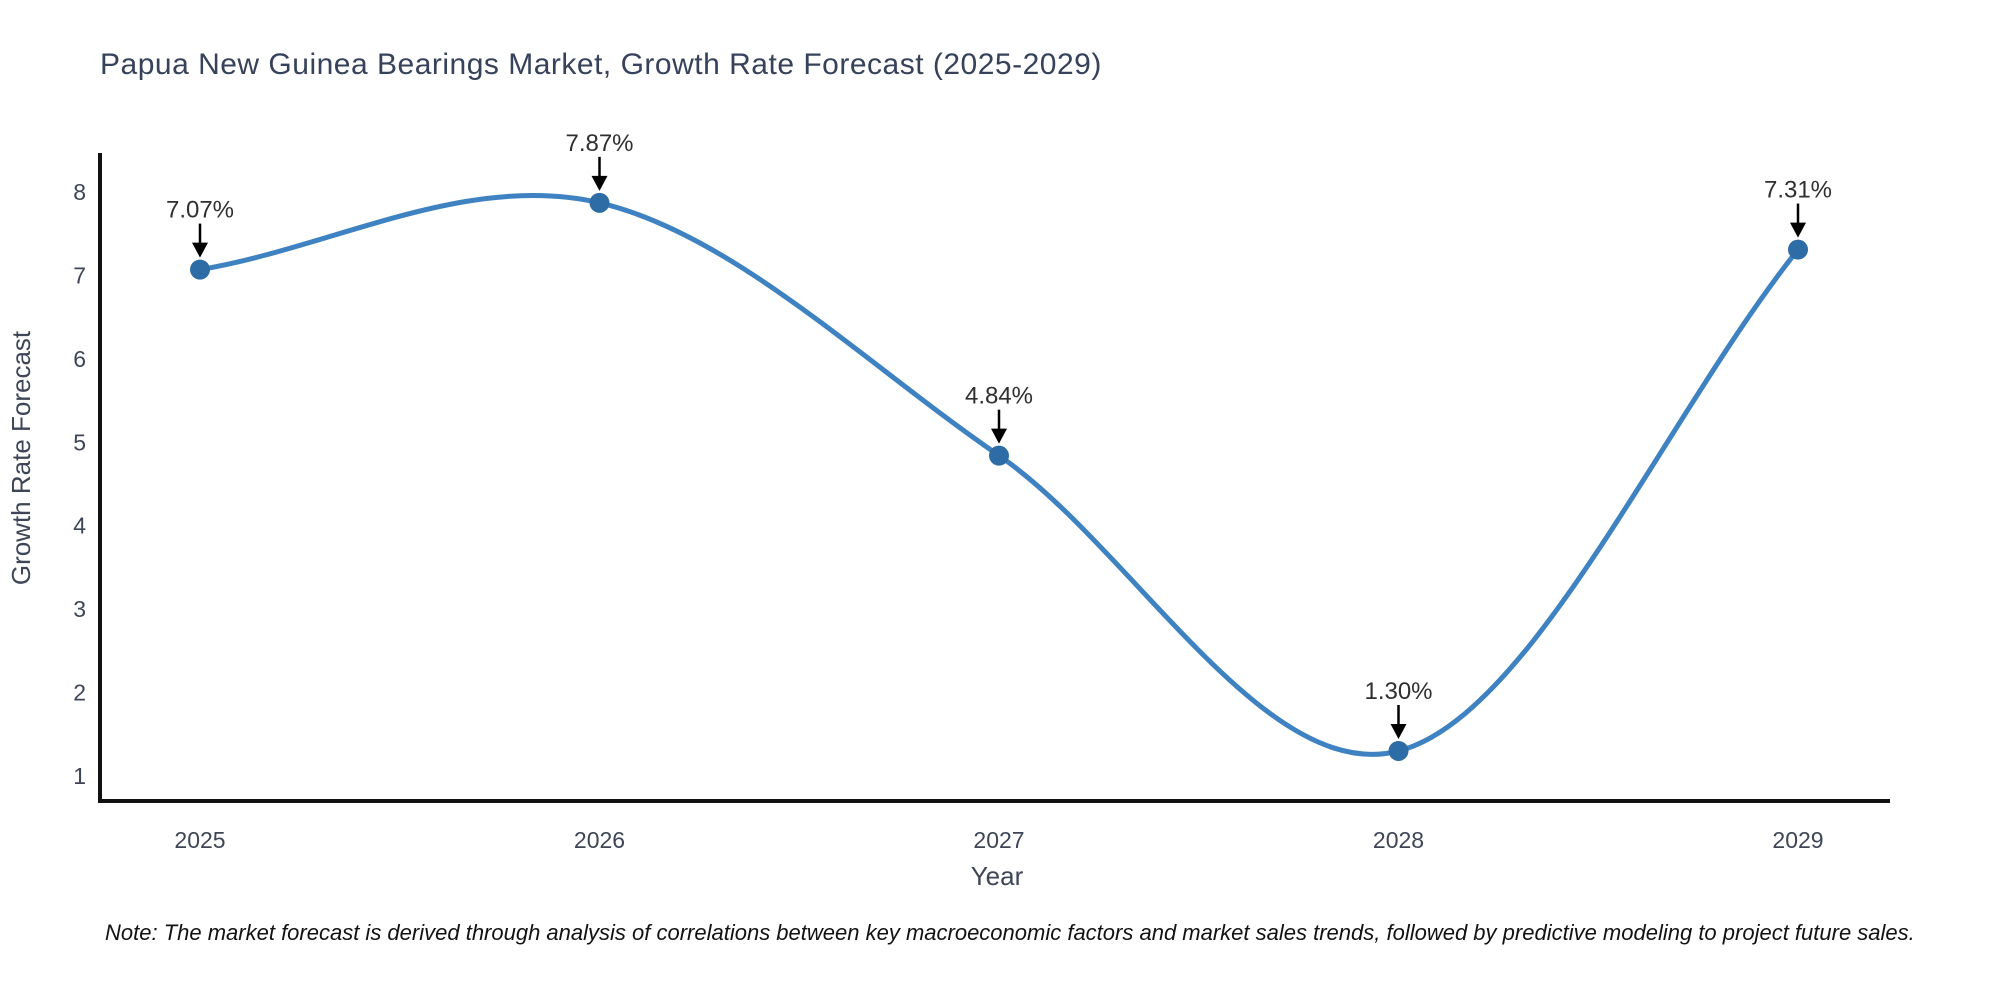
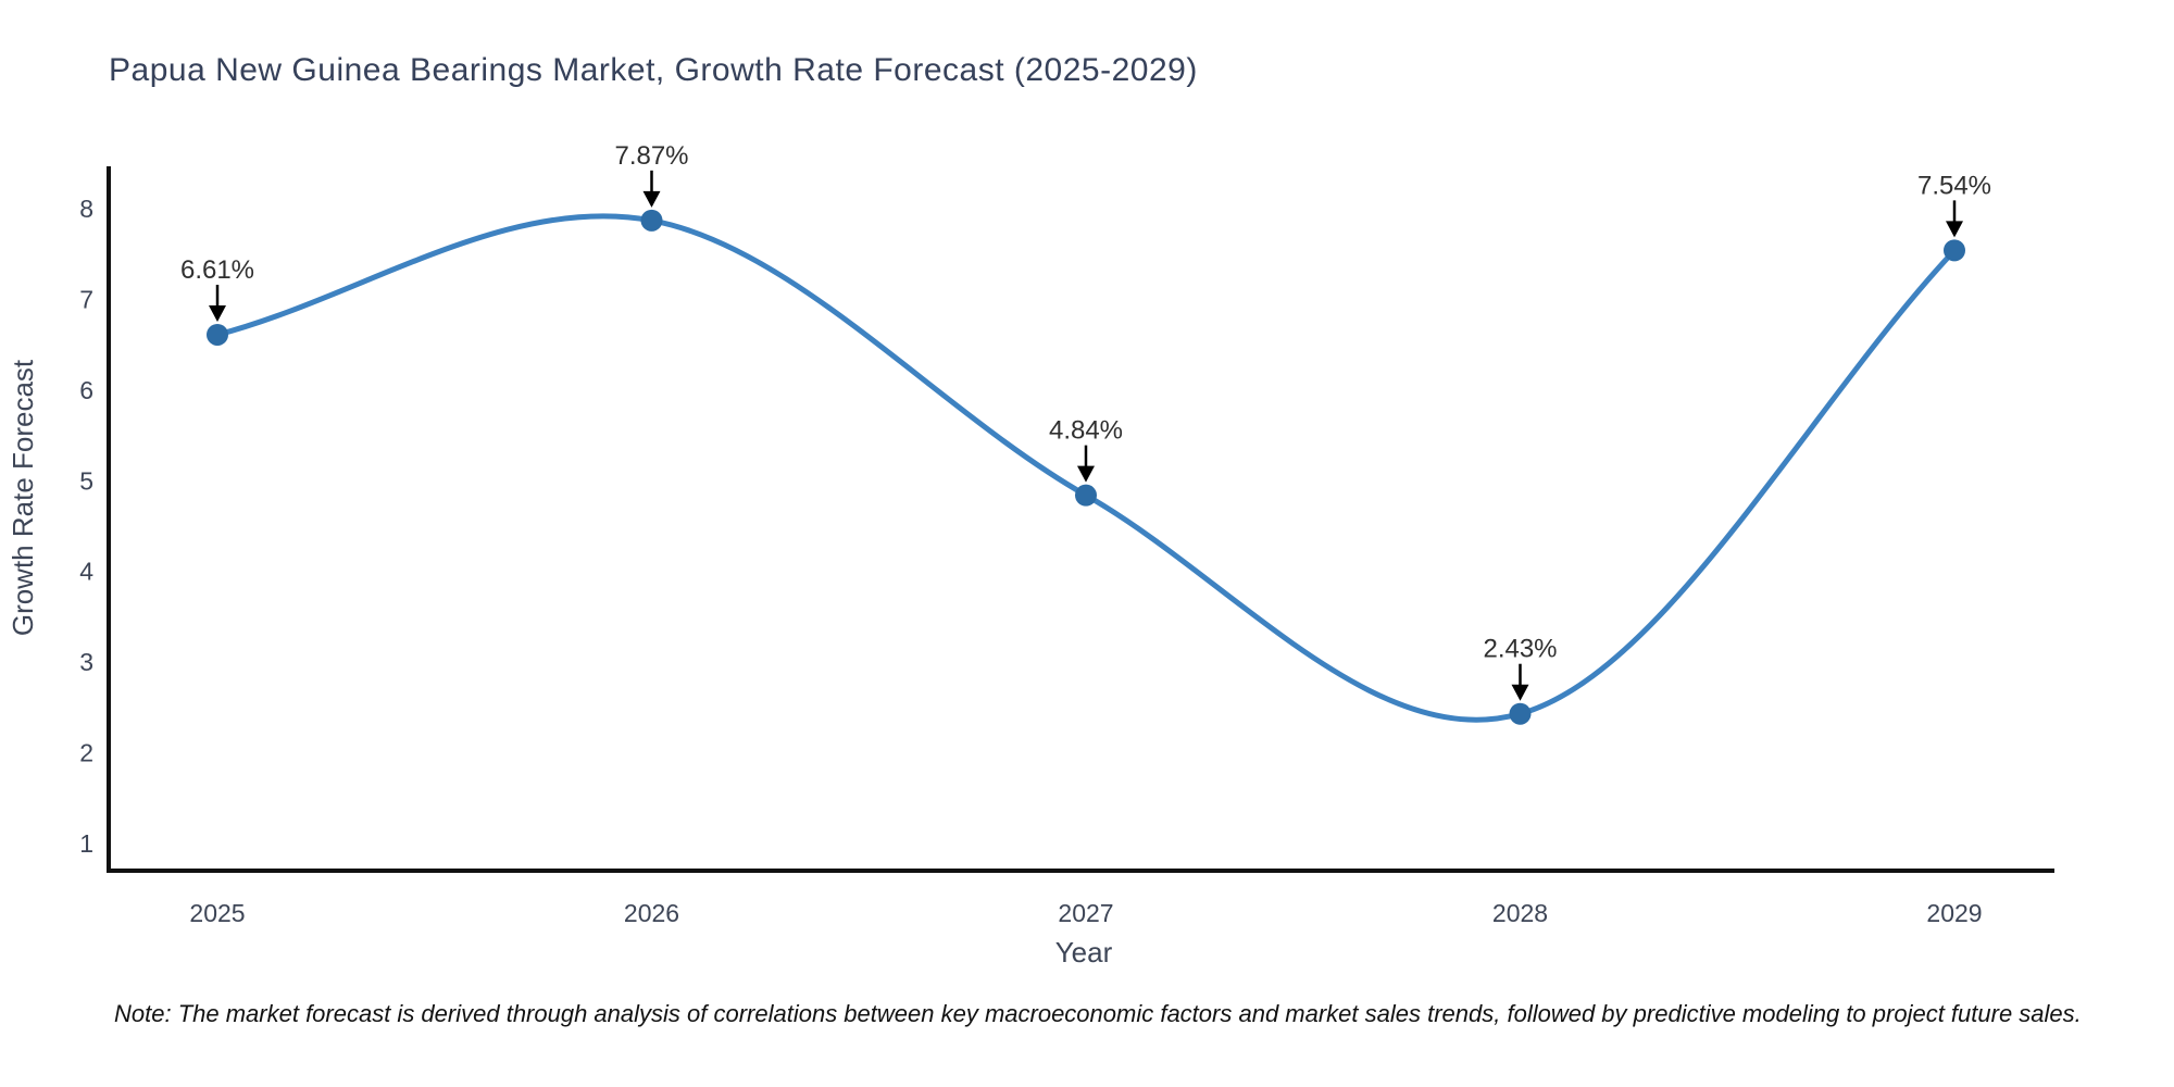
2025: 7.07% -> 6.61%
2028: 1.30% -> 2.43%
2029: 7.31% -> 7.54%
